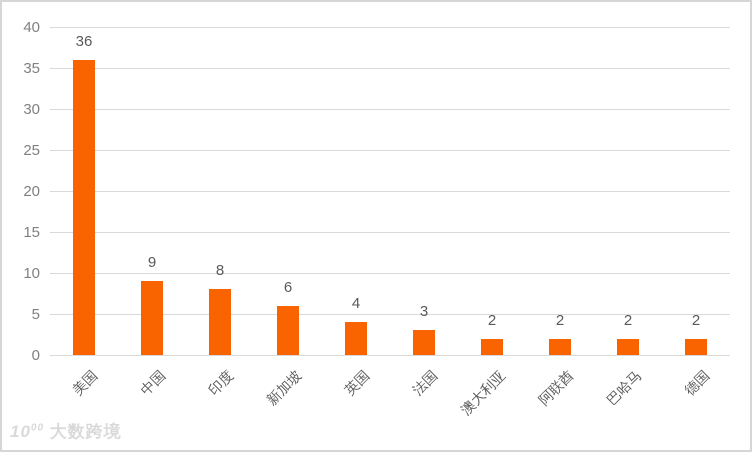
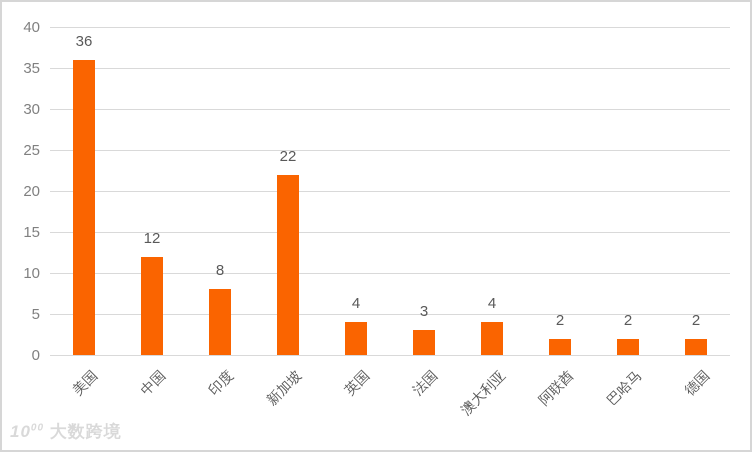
中国: 9 -> 12
新加坡: 6 -> 22
澳大利亚: 2 -> 4
